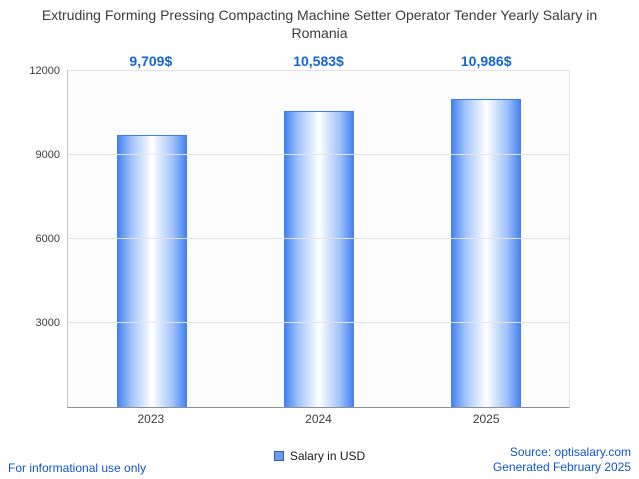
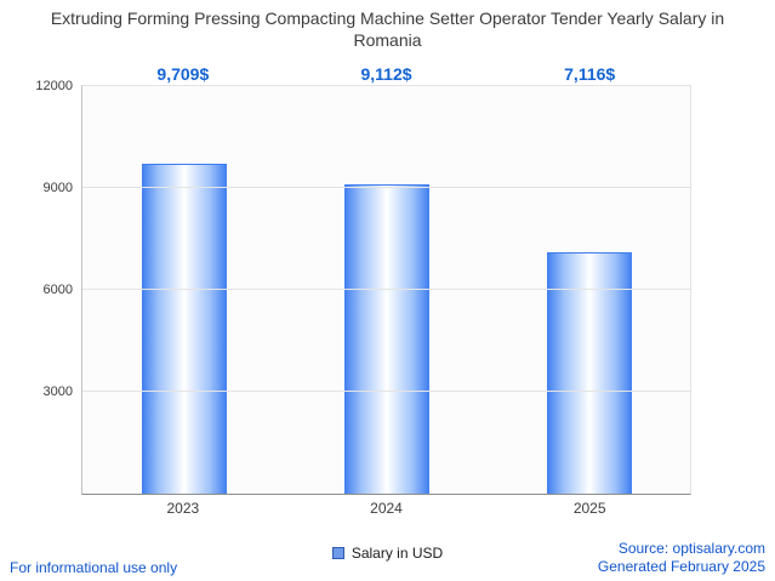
2024: 10,583 -> 9,112
2025: 10,986 -> 7,116
